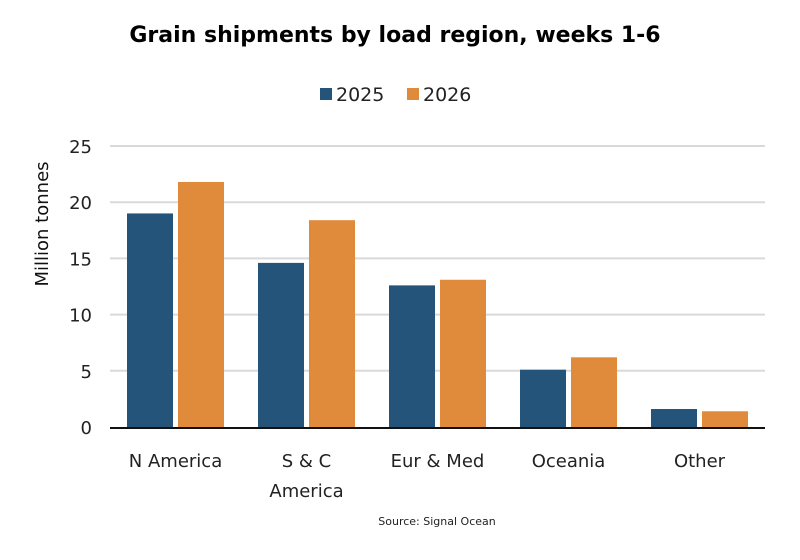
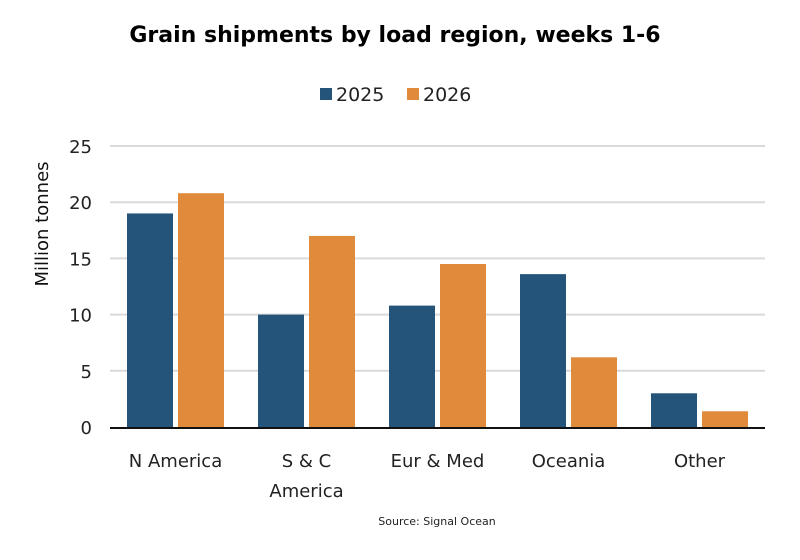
2026/N America: 21.8 -> 20.8
2025/S & C America: 14.6 -> 10.0
2026/S & C America: 18.4 -> 17.0
2025/Eur & Med: 12.6 -> 10.8
2026/Eur & Med: 13.1 -> 14.5
2025/Oceania: 5.1 -> 13.6
2025/Other: 1.6 -> 3.0
